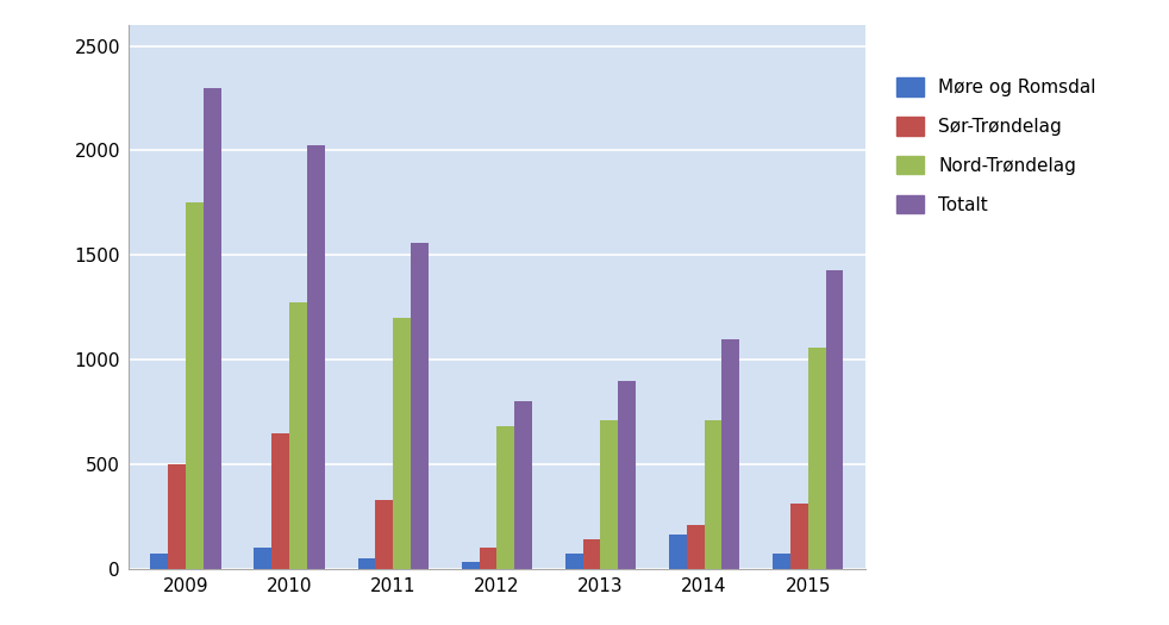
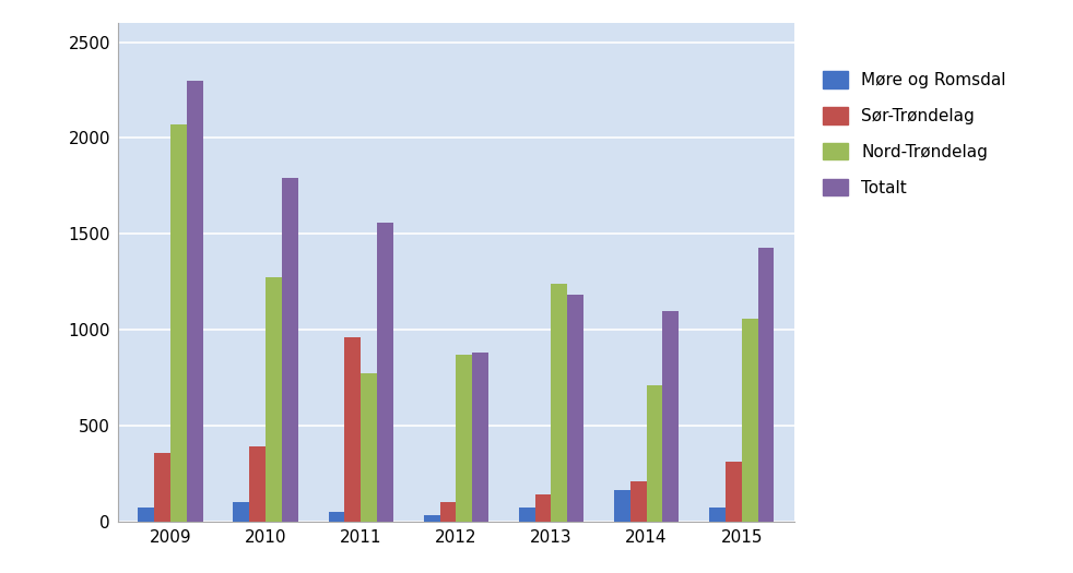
Sør-Trøndelag/2009: 500 -> 360
Nord-Trøndelag/2009: 1750 -> 2070
Sør-Trøndelag/2010: 650 -> 390
Totalt/2010: 2020 -> 1790
Sør-Trøndelag/2011: 330 -> 960
Nord-Trøndelag/2011: 1200 -> 770
Nord-Trøndelag/2012: 680 -> 870
Totalt/2012: 800 -> 880
Nord-Trøndelag/2013: 710 -> 1240
Totalt/2013: 900 -> 1180
